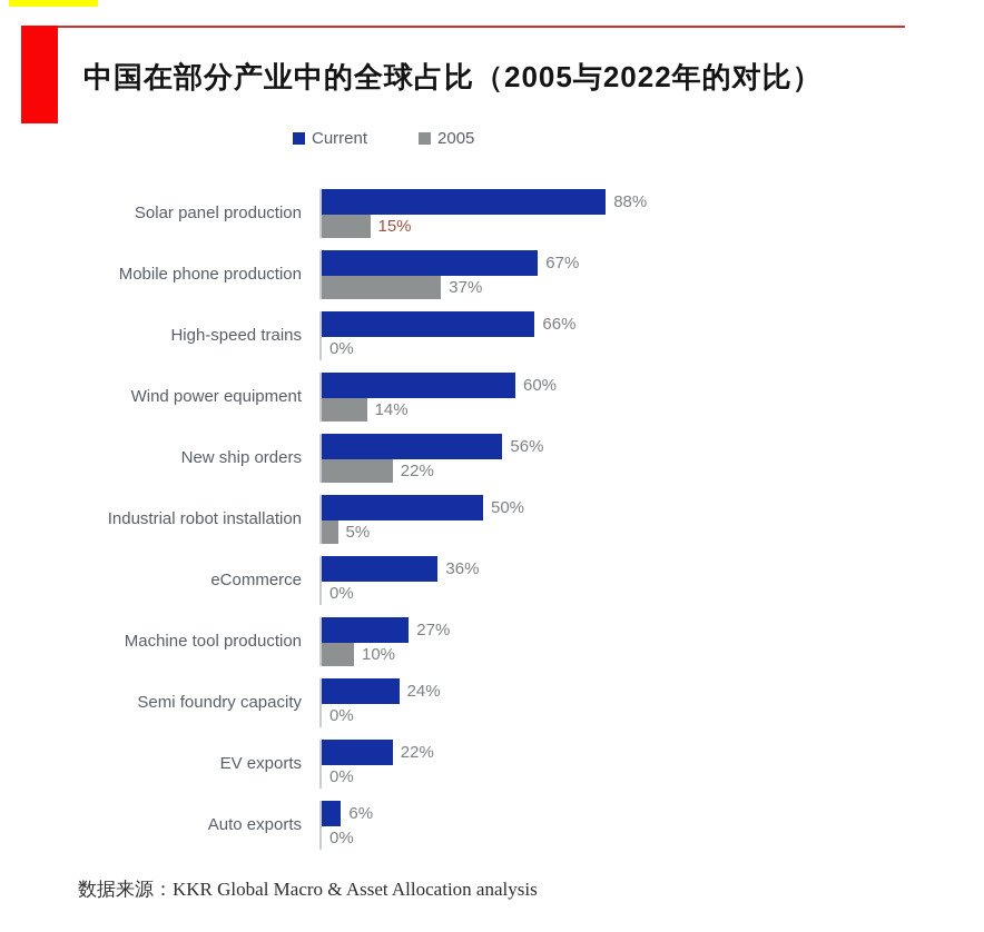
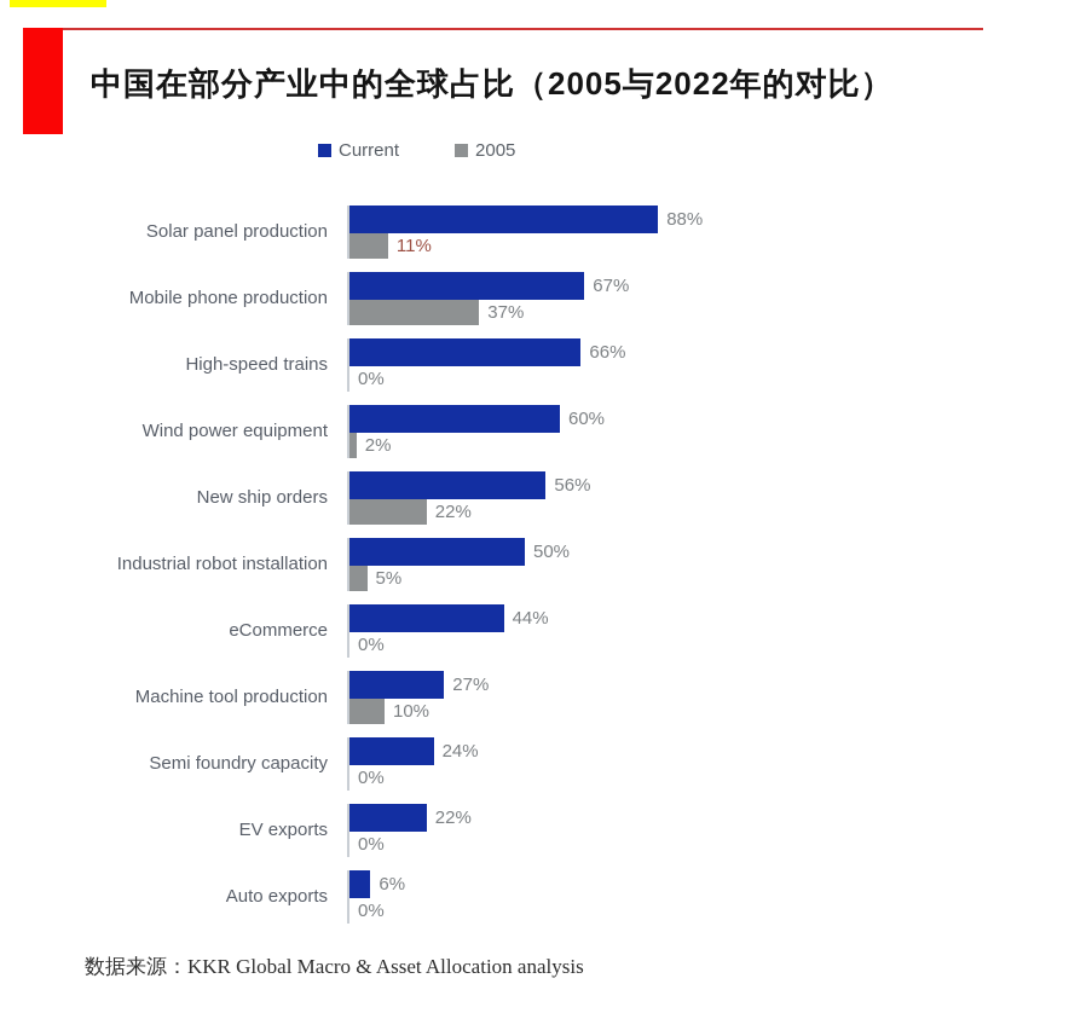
2005/Solar panel production: 15% -> 11%
2005/Wind power equipment: 14% -> 2%
Current/eCommerce: 36% -> 44%
